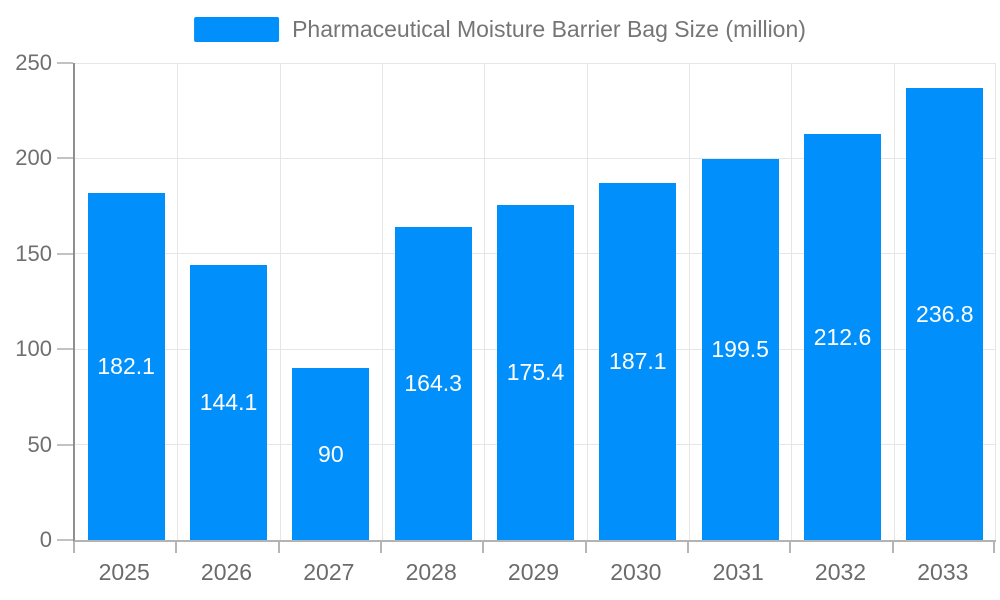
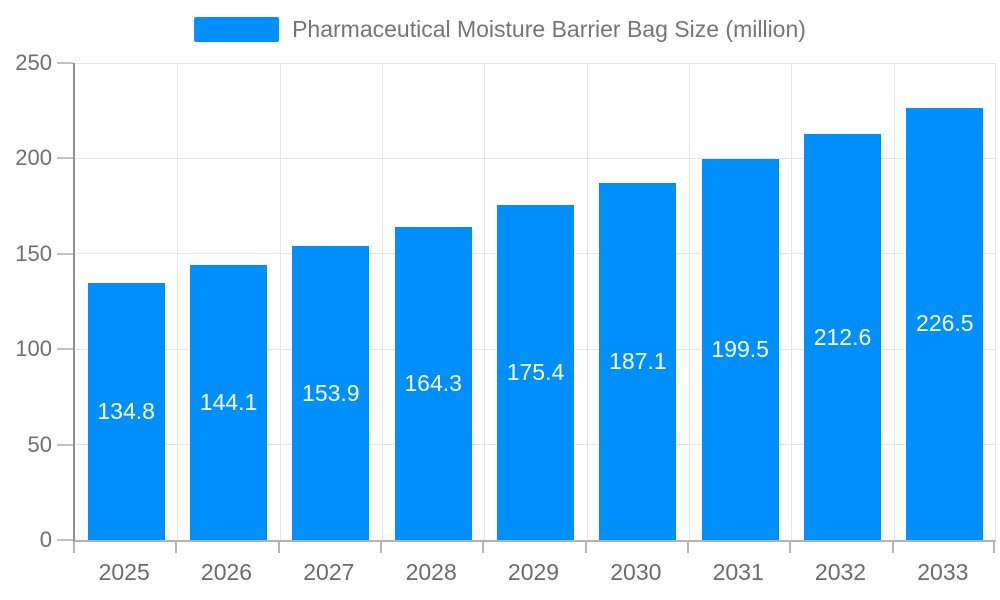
2025: 182.1 -> 134.8
2027: 90 -> 153.9
2033: 236.8 -> 226.5
